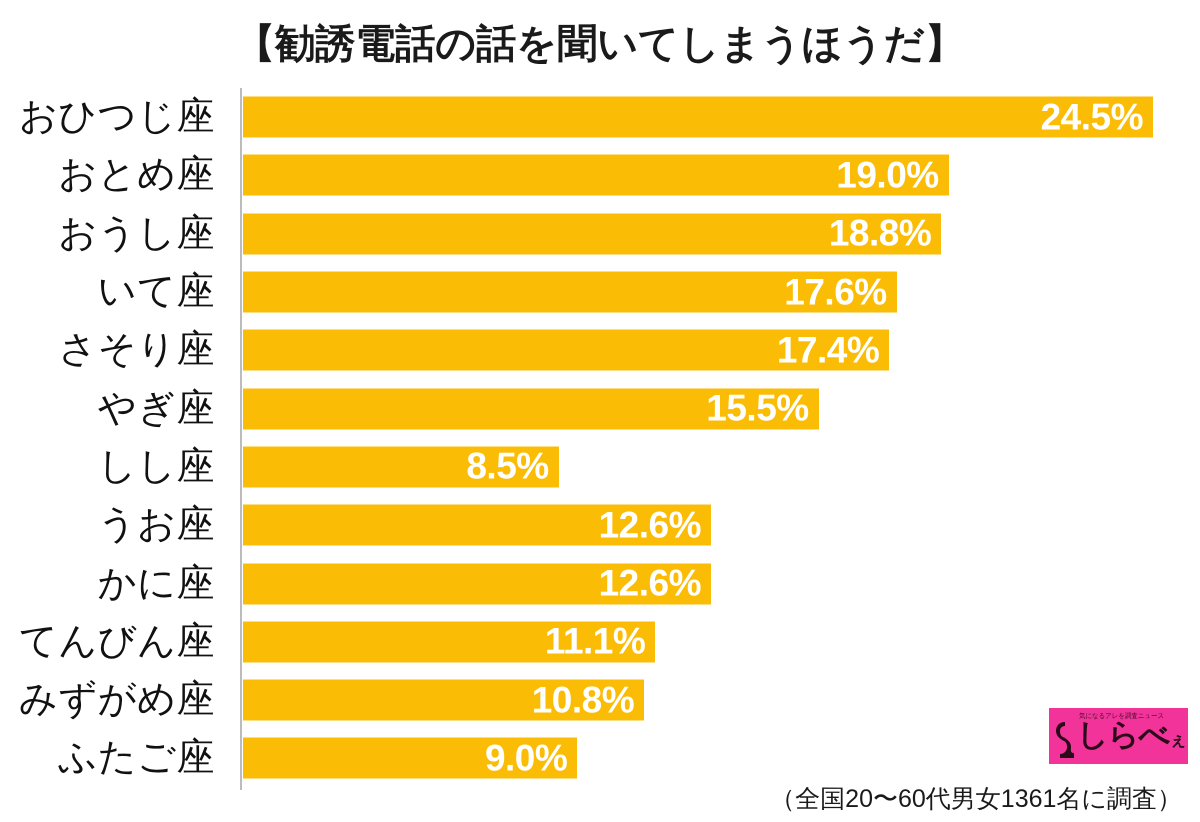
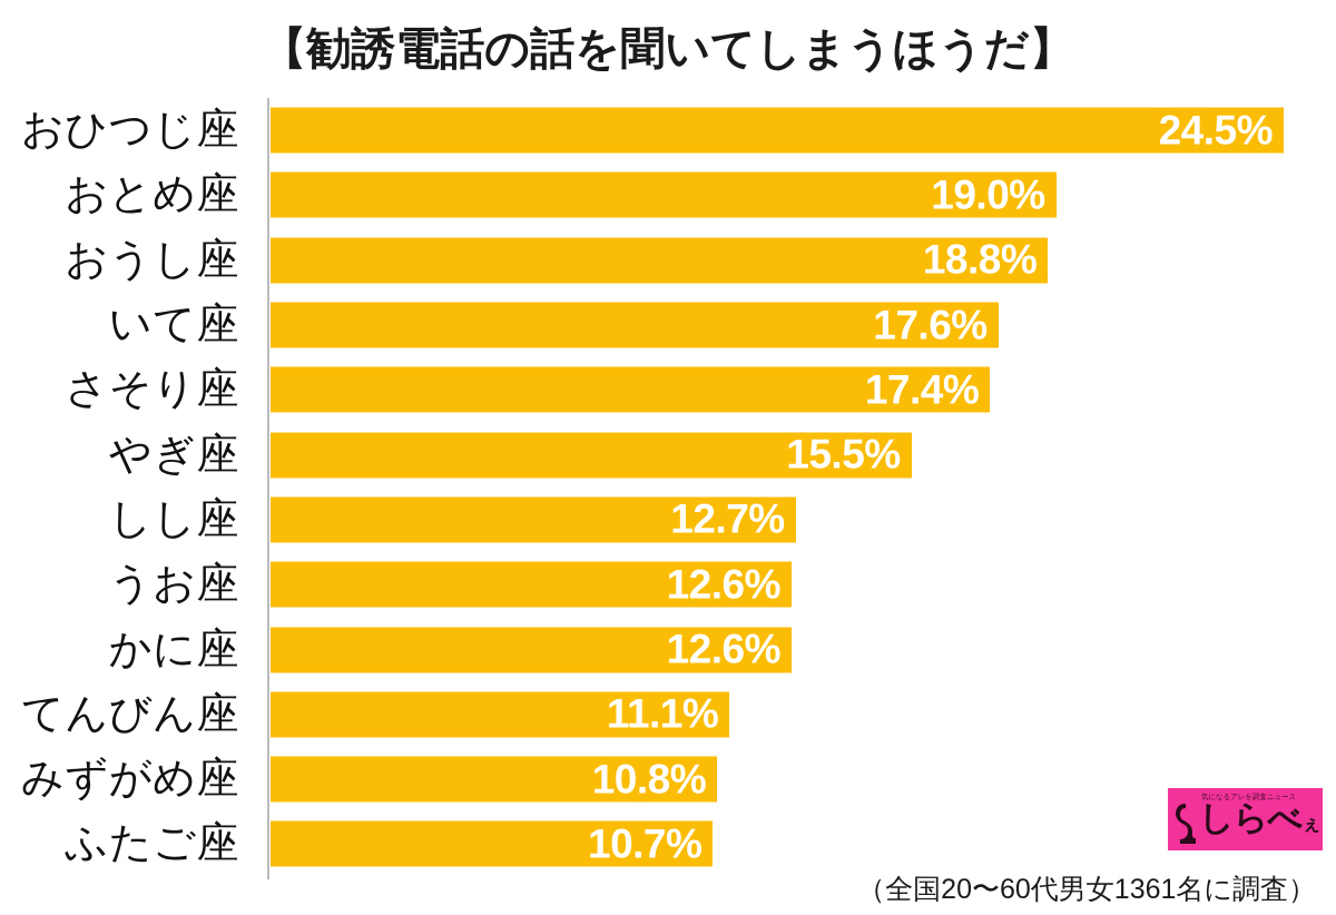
しし座: 8.5% -> 12.7%
ふたご座: 9.0% -> 10.7%
